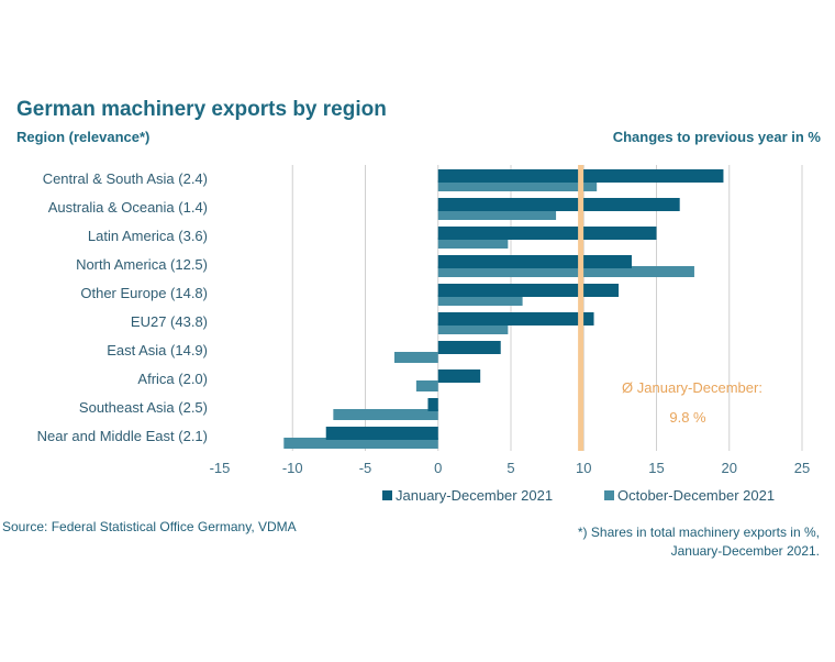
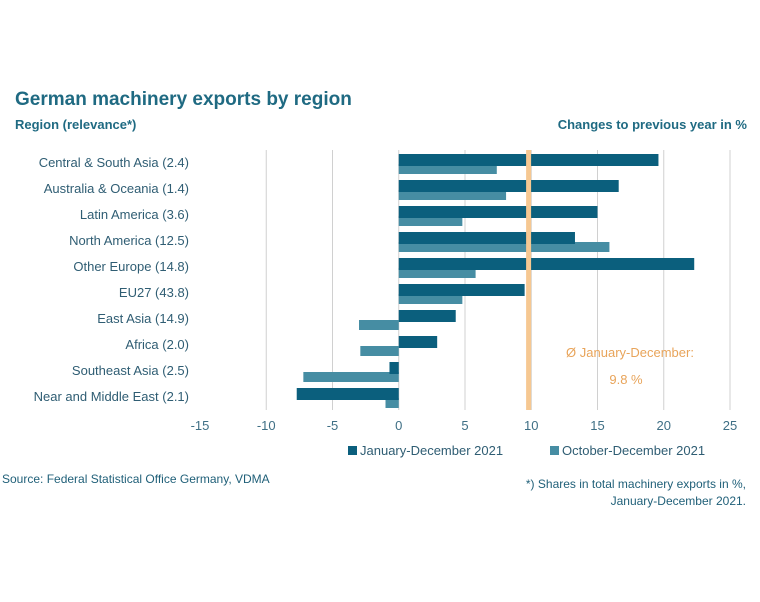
October-December 2021/Central & South Asia (2.4): 10.9 -> 7.4
October-December 2021/North America (12.5): 17.6 -> 15.9
January-December 2021/Other Europe (14.8): 12.4 -> 22.3
January-December 2021/EU27 (43.8): 10.7 -> 9.5
October-December 2021/Africa (2.0): -1.5 -> -2.9
October-December 2021/Near and Middle East (2.1): -10.6 -> -1.0
